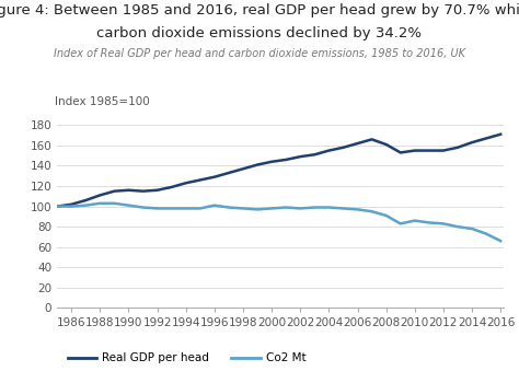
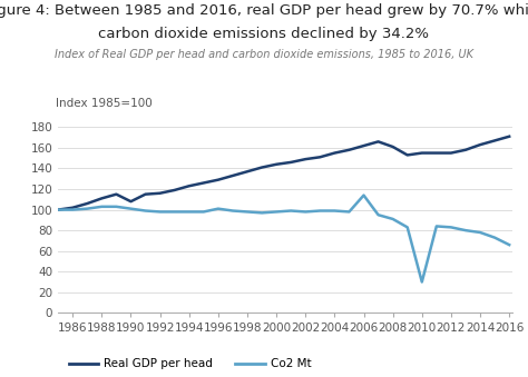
Real GDP per head/1990: 116 -> 108
Co2 Mt/2006: 97 -> 114
Co2 Mt/2010: 86 -> 30
